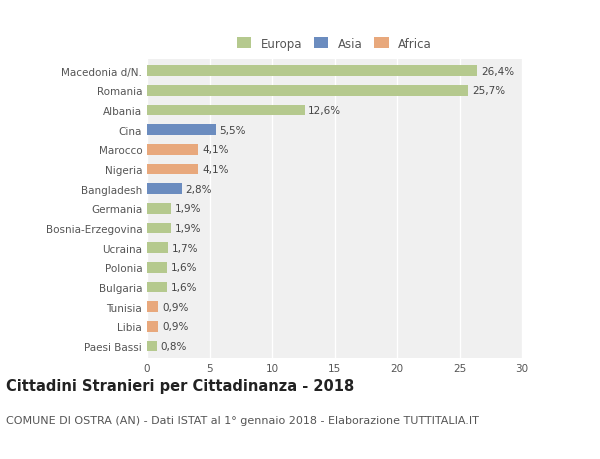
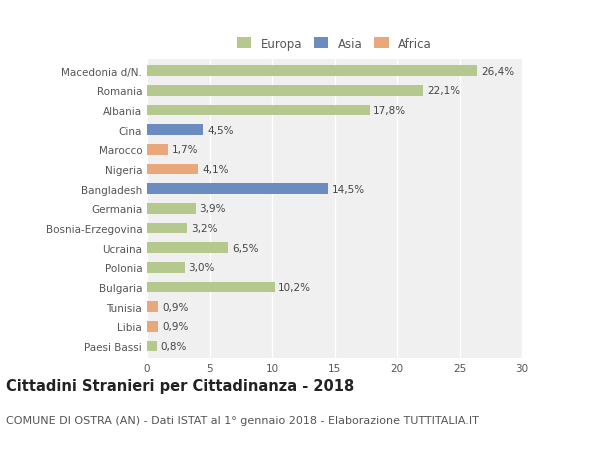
Romania: 25,7% -> 22,1%
Albania: 12,6% -> 17,8%
Cina: 5,5% -> 4,5%
Marocco: 4,1% -> 1,7%
Bangladesh: 2,8% -> 14,5%
Germania: 1,9% -> 3,9%
Bosnia-Erzegovina: 1,9% -> 3,2%
Ucraina: 1,7% -> 6,5%
Polonia: 1,6% -> 3,0%
Bulgaria: 1,6% -> 10,2%
